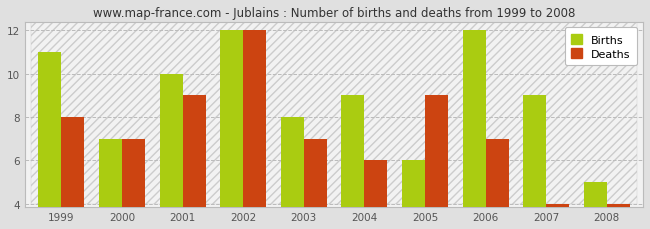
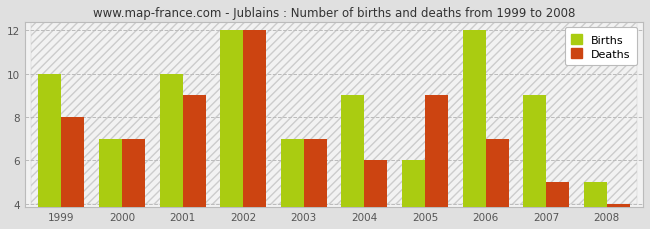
Births/1999: 11 -> 10
Births/2003: 8 -> 7
Deaths/2007: 4 -> 5
